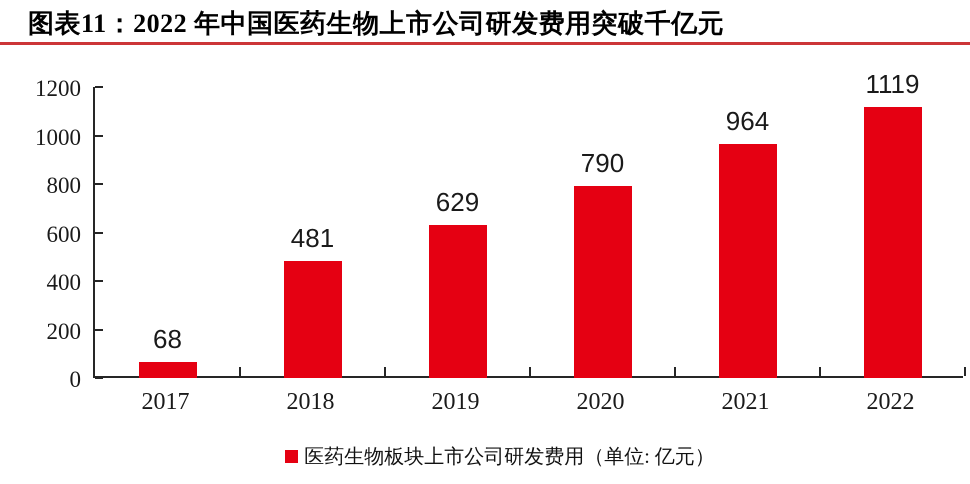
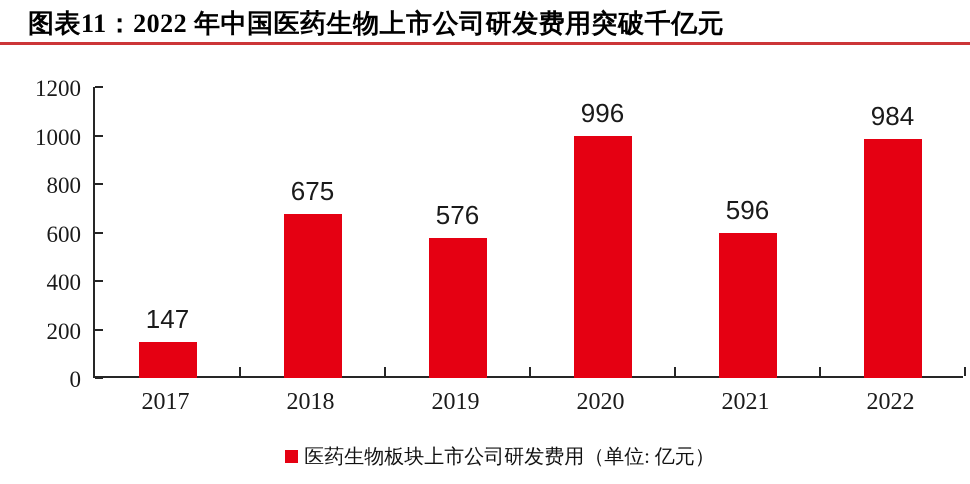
2017: 68 -> 147
2018: 481 -> 675
2019: 629 -> 576
2020: 790 -> 996
2021: 964 -> 596
2022: 1119 -> 984
